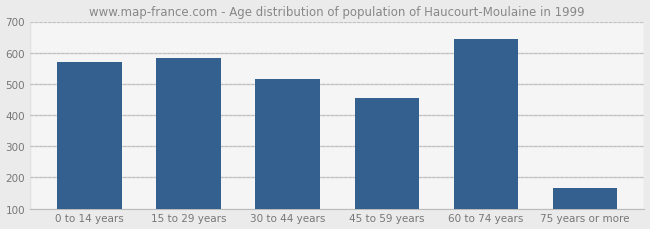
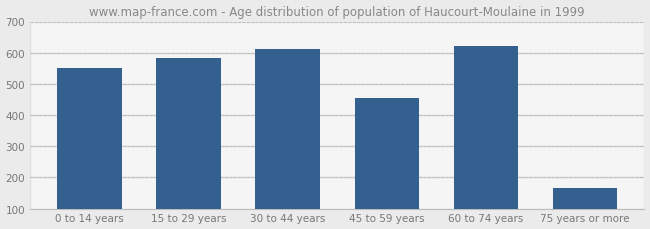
0 to 14 years: 570 -> 550
30 to 44 years: 515 -> 612
60 to 74 years: 645 -> 622
